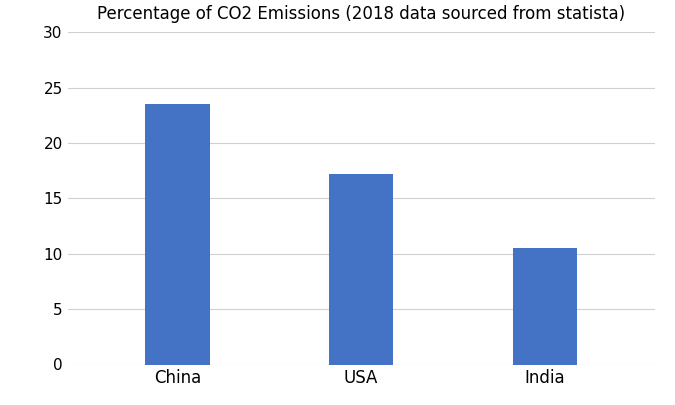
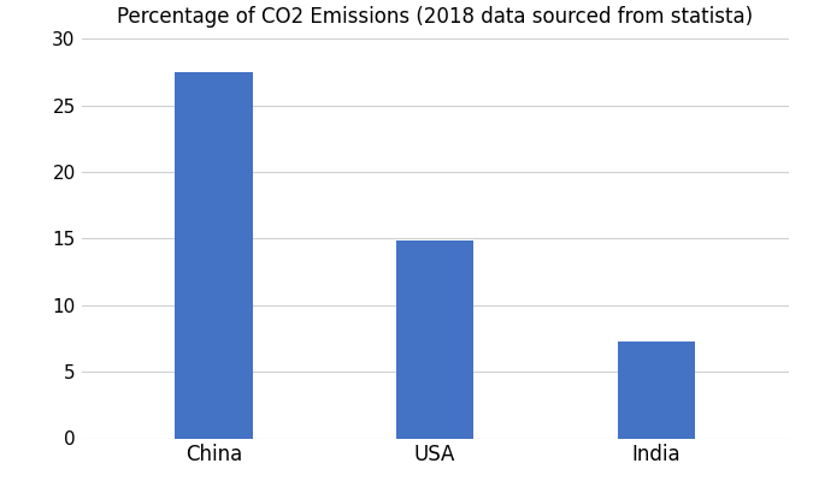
China: 23.5 -> 27.5
USA: 17.2 -> 14.9
India: 10.5 -> 7.3
